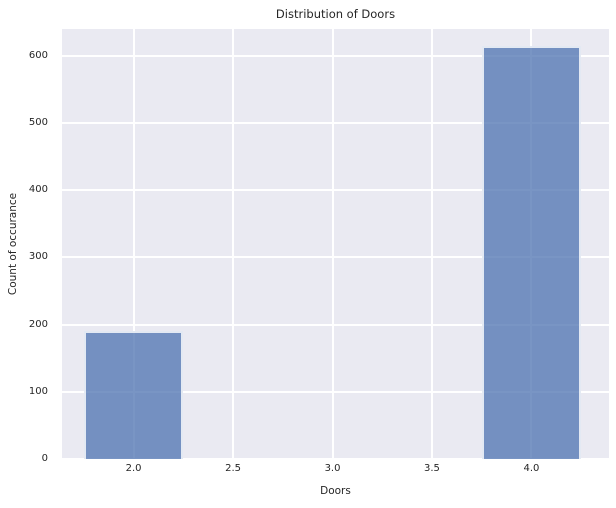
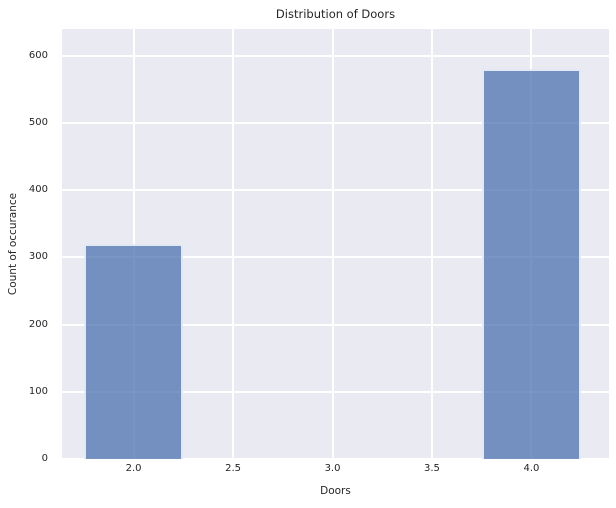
2.0: 190 -> 320
4.0: 610 -> 580
